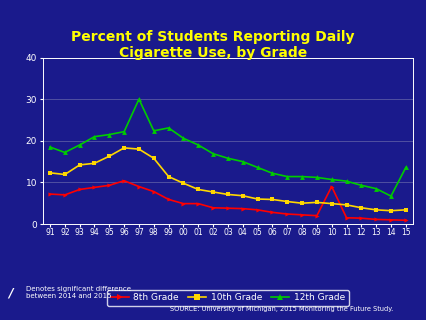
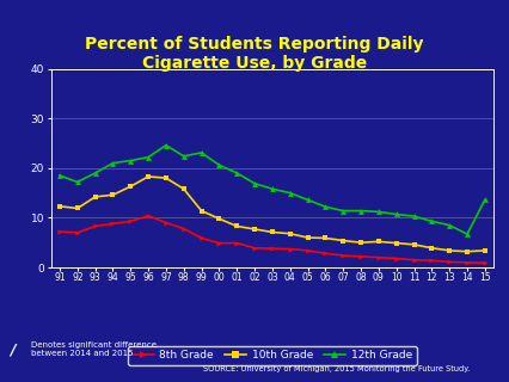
12th Grade/97: 30.0 -> 24.6
8th Grade/10: 9.0 -> 1.8
